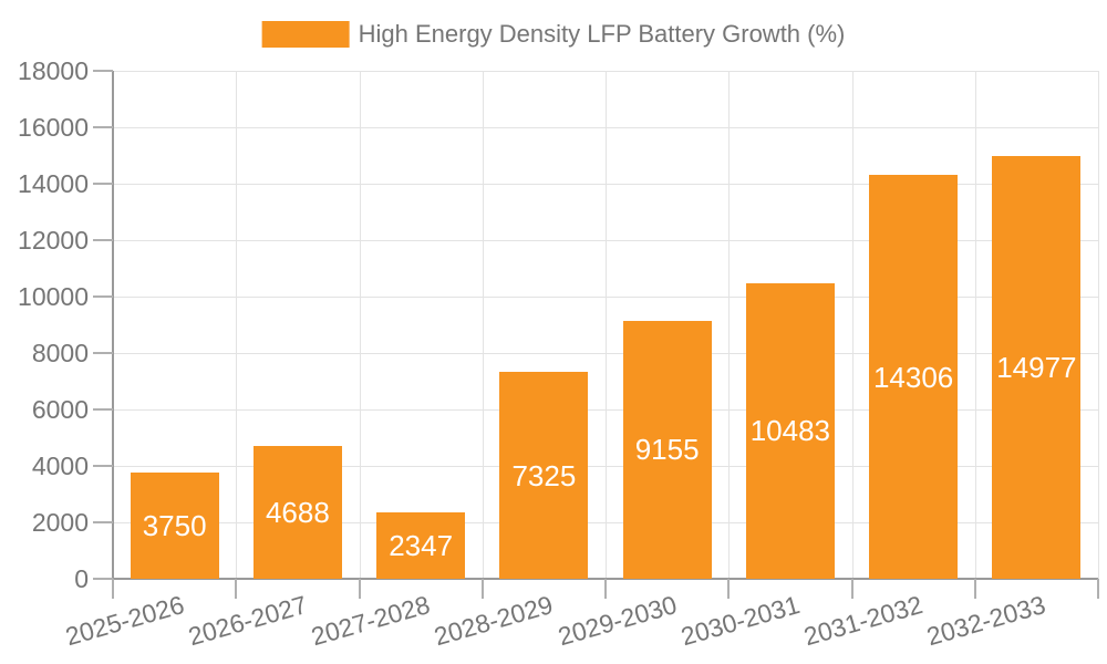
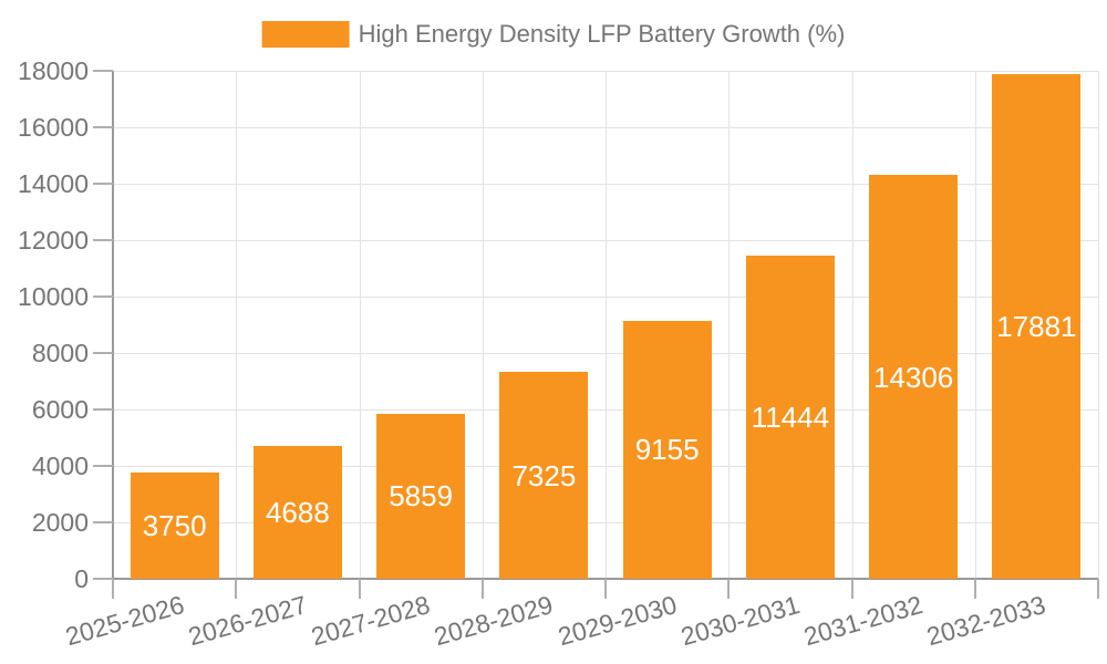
2027-2028: 2347 -> 5859
2030-2031: 10483 -> 11444
2032-2033: 14977 -> 17881
